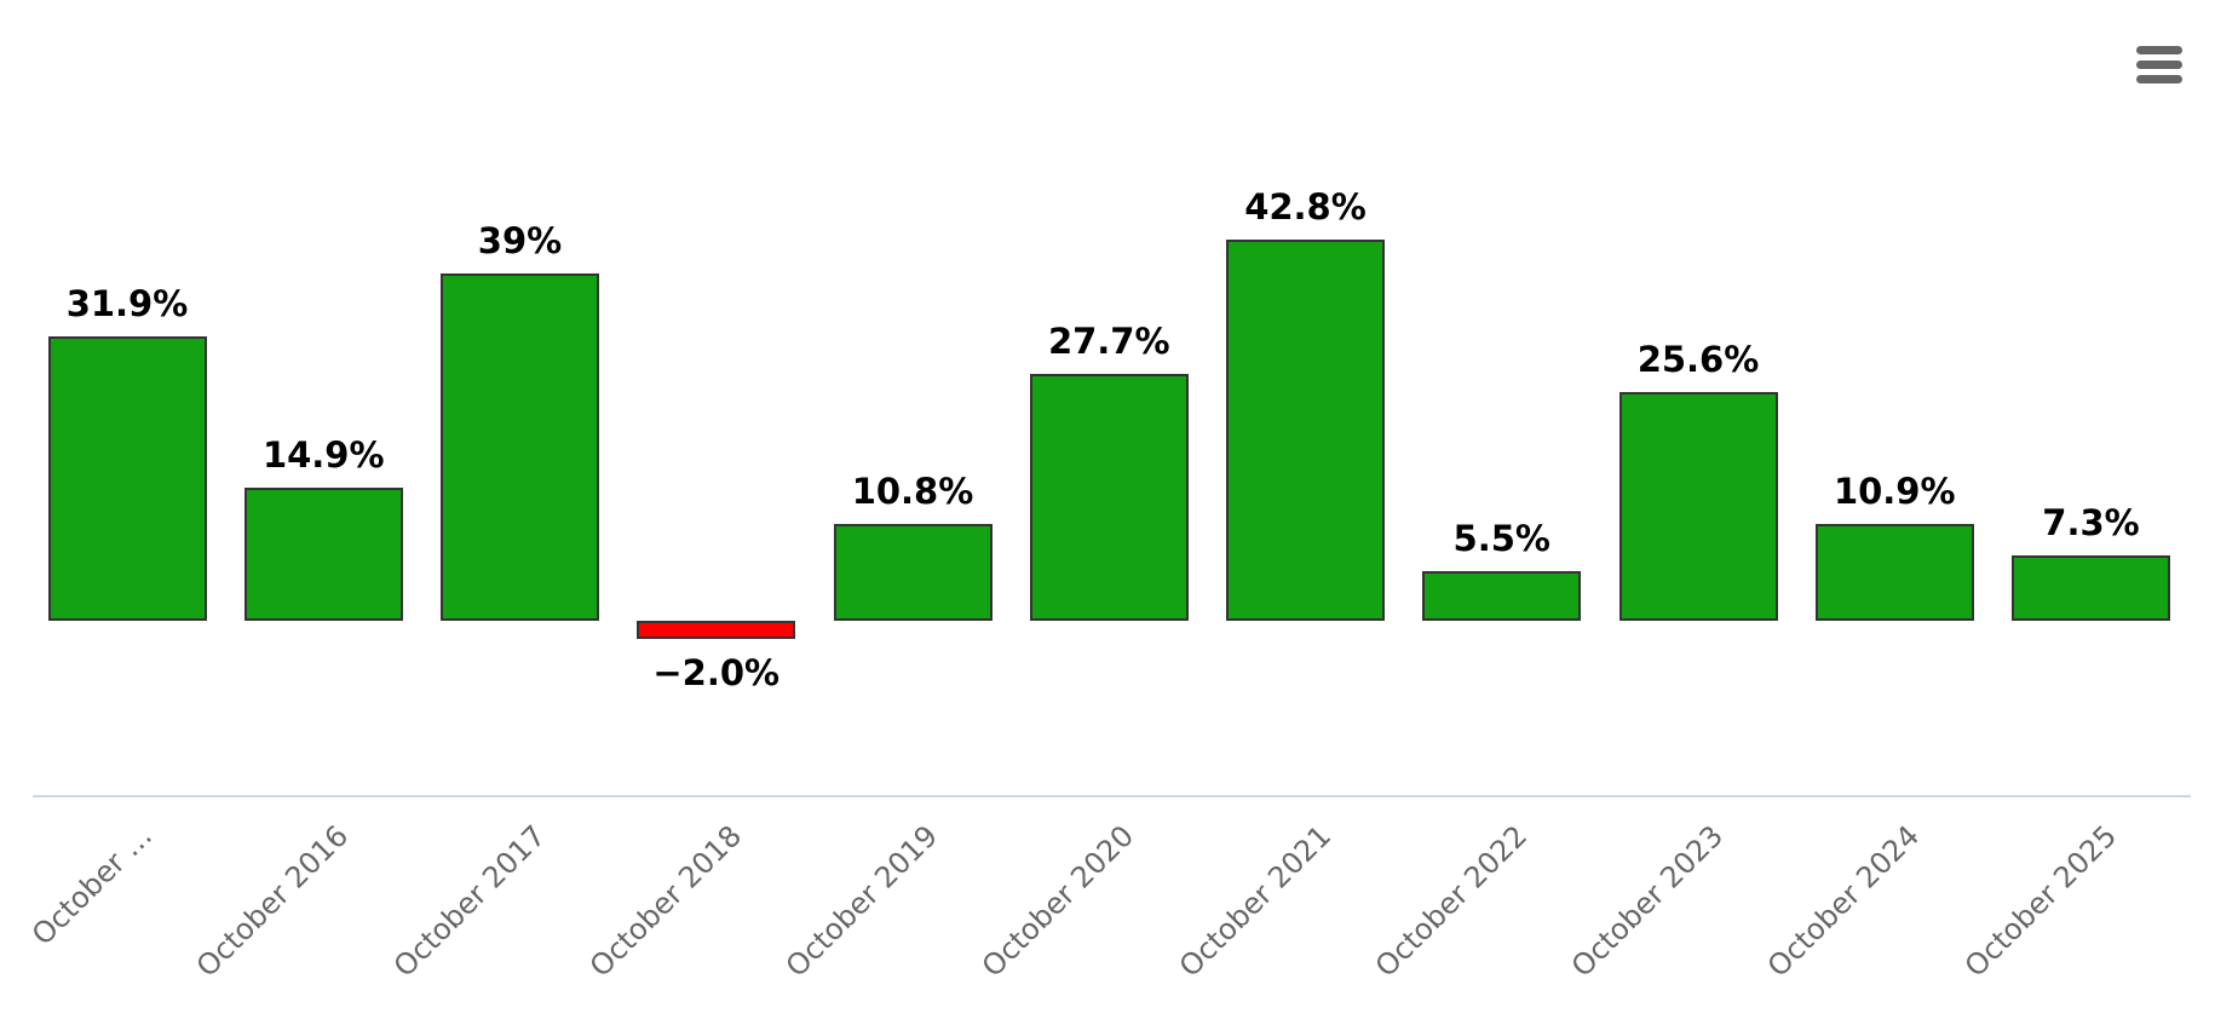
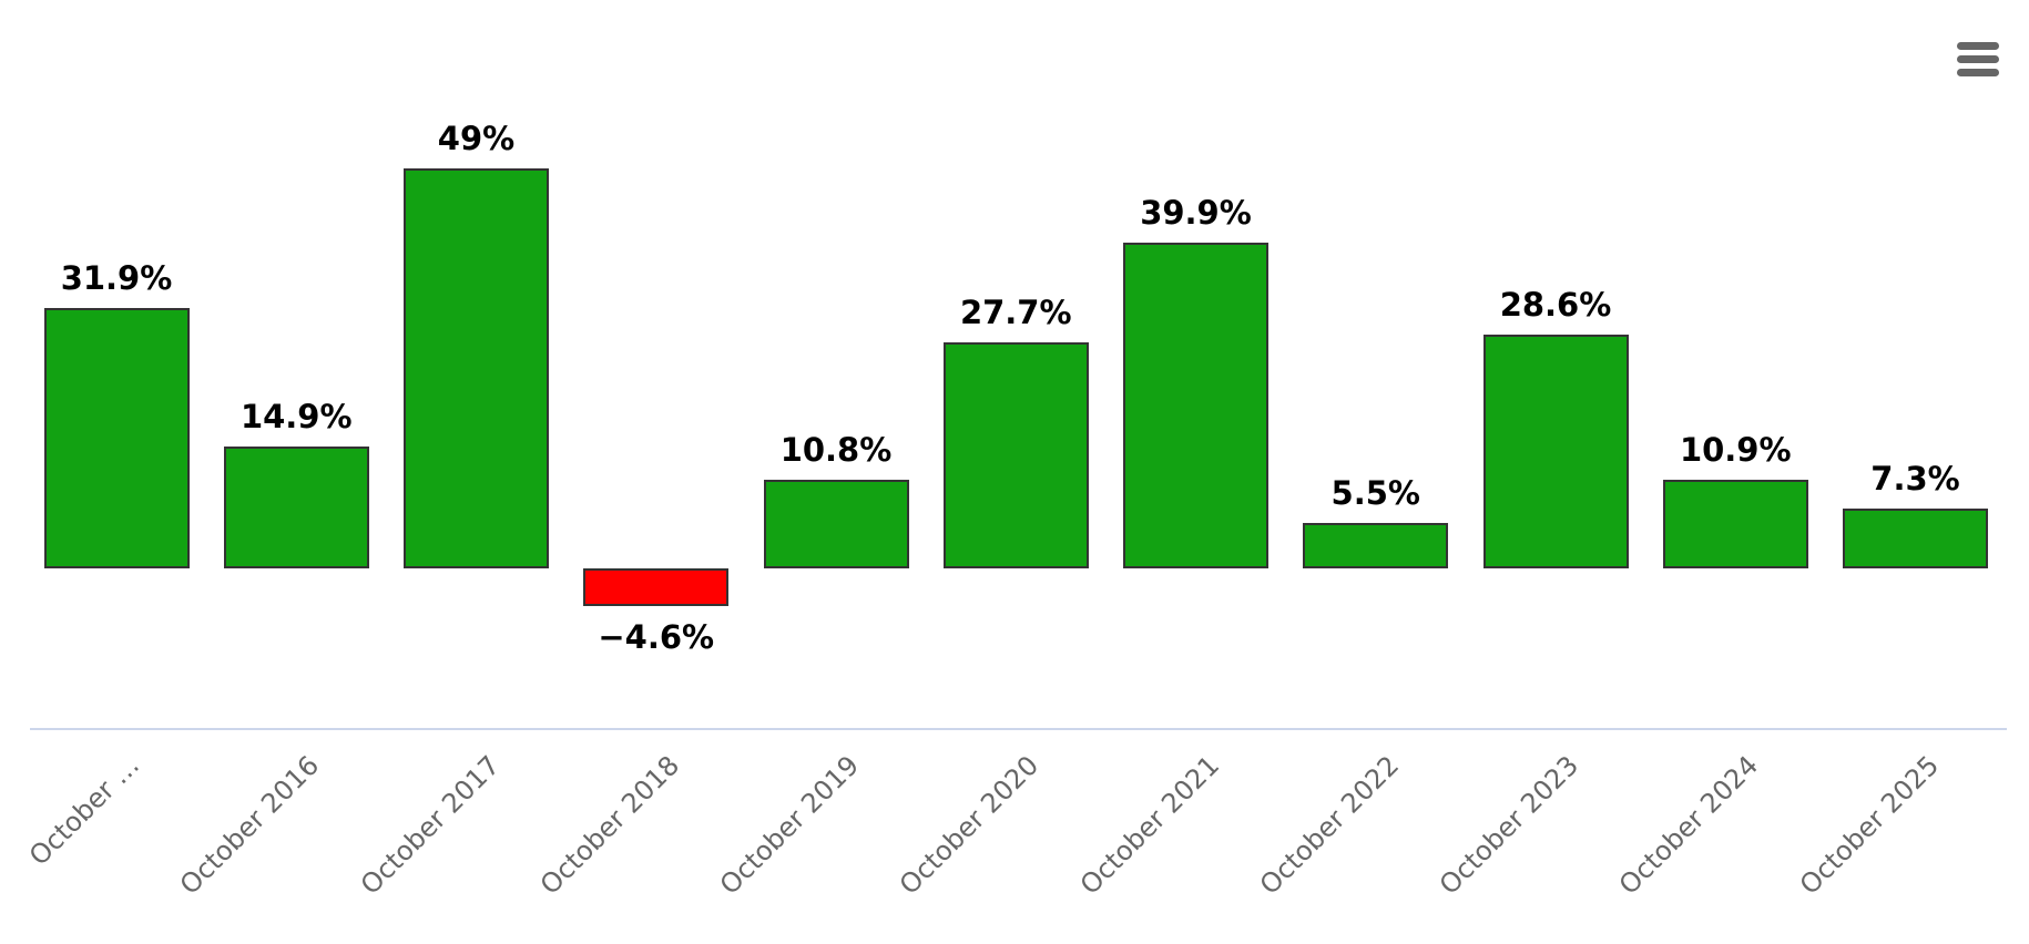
October 2017: 39% -> 49%
October 2018: −2.0% -> −4.6%
October 2021: 42.8% -> 39.9%
October 2023: 25.6% -> 28.6%
